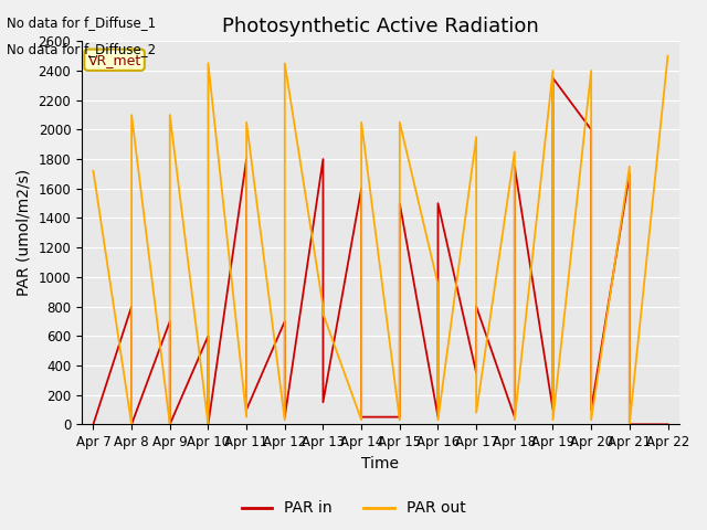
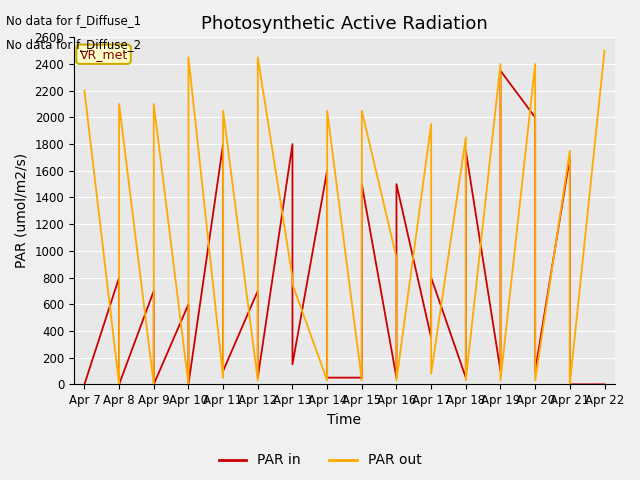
PAR out/Apr 7: 1720 -> 2200
